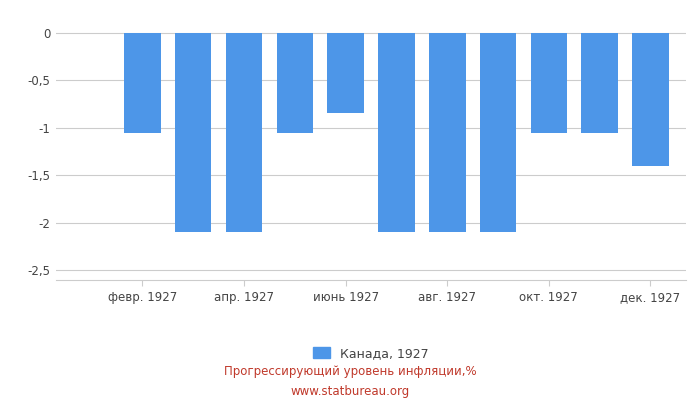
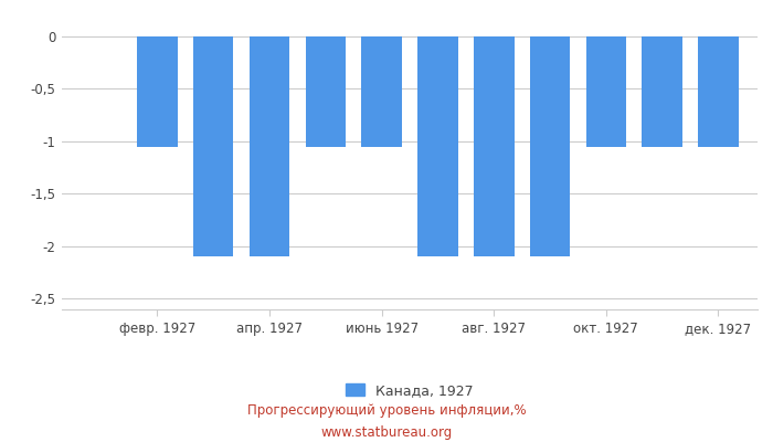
июнь 1927: -0,84 -> -1,05
дек. 1927: -1,40 -> -1,05
